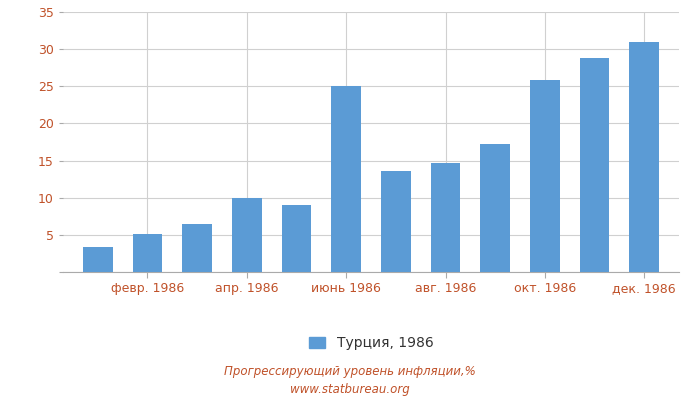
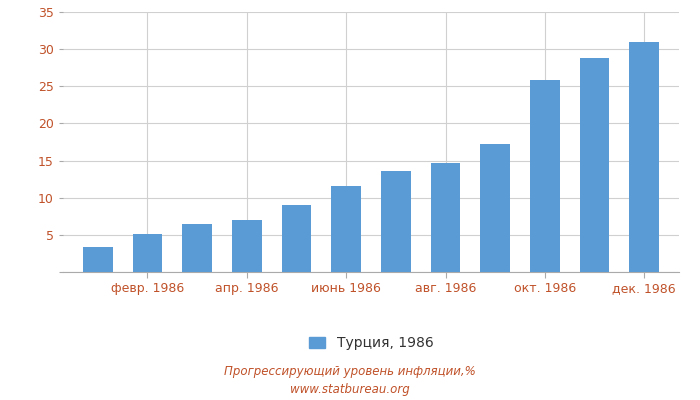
апр. 1986: 10.0 -> 7.0
июнь 1986: 25.0 -> 11.6
